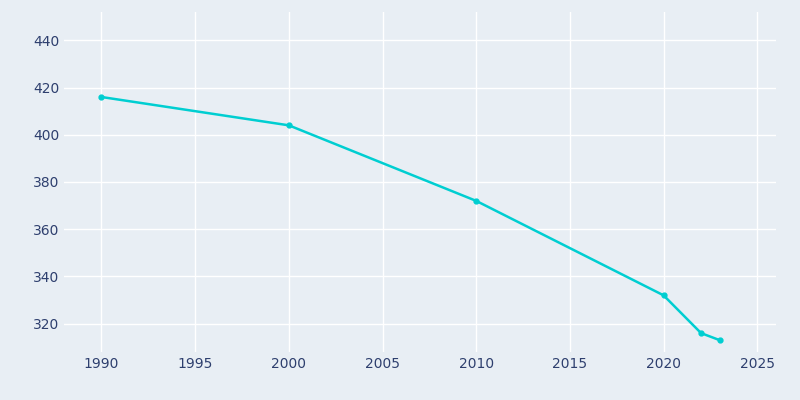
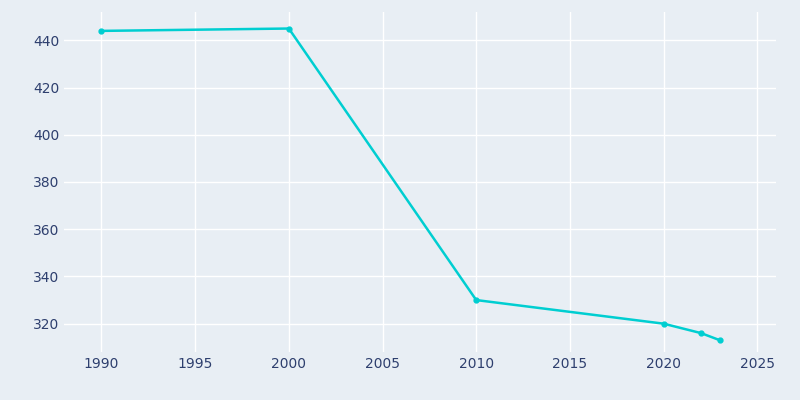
1990: 416 -> 444
2000: 404 -> 445
2010: 372 -> 330
2020: 332 -> 320
